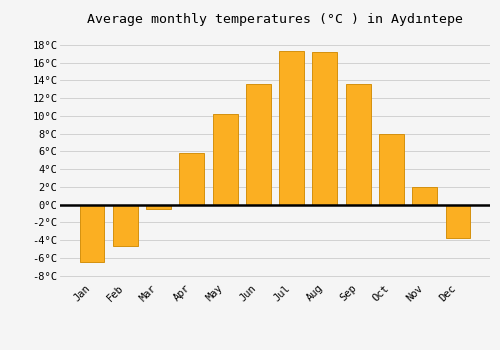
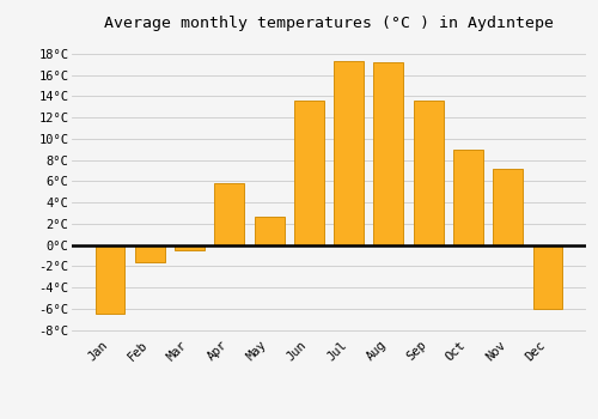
Feb: -4.7°C -> -1.6°C
May: 10.2°C -> 2.6°C
Oct: 8.0°C -> 9.0°C
Nov: 2.0°C -> 7.2°C
Dec: -3.8°C -> -6.0°C
